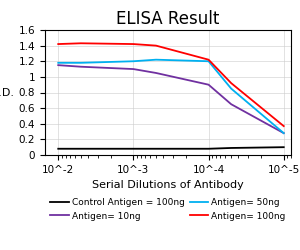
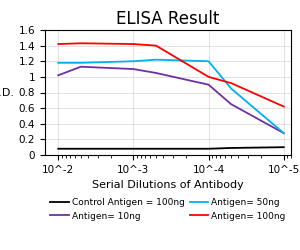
Antigen= 10ng/10^-2: 1.15 -> 1.02
Antigen= 100ng/10^-4: 1.22 -> 1.00
Antigen= 100ng/10^-5: 0.37 -> 0.62
